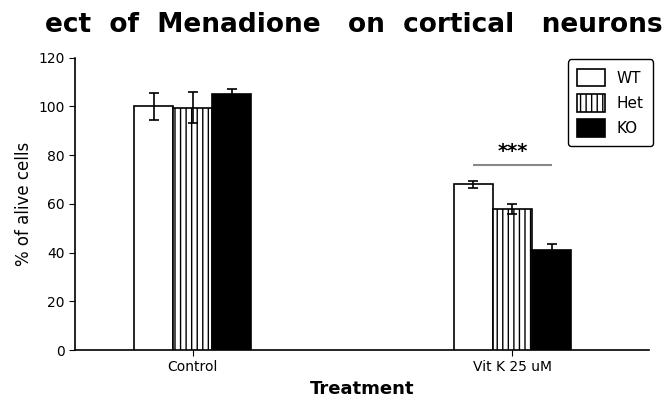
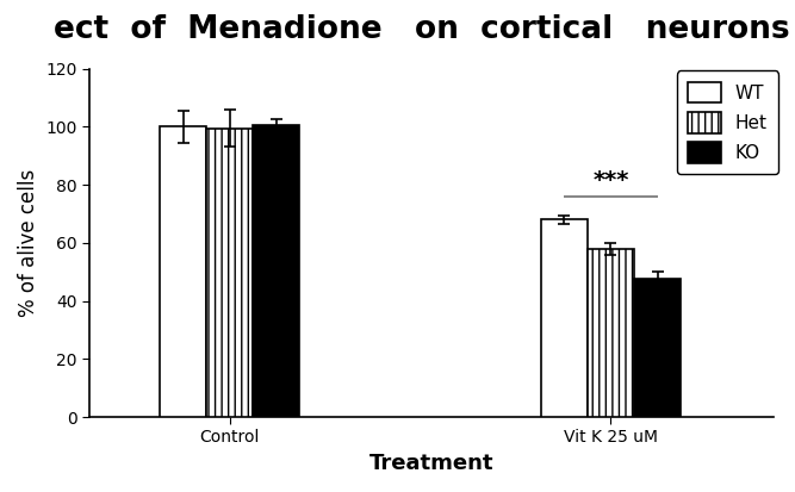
KO/Control: 105.0 -> 100.5
KO/Vit K 25 uM: 41.0 -> 47.5
